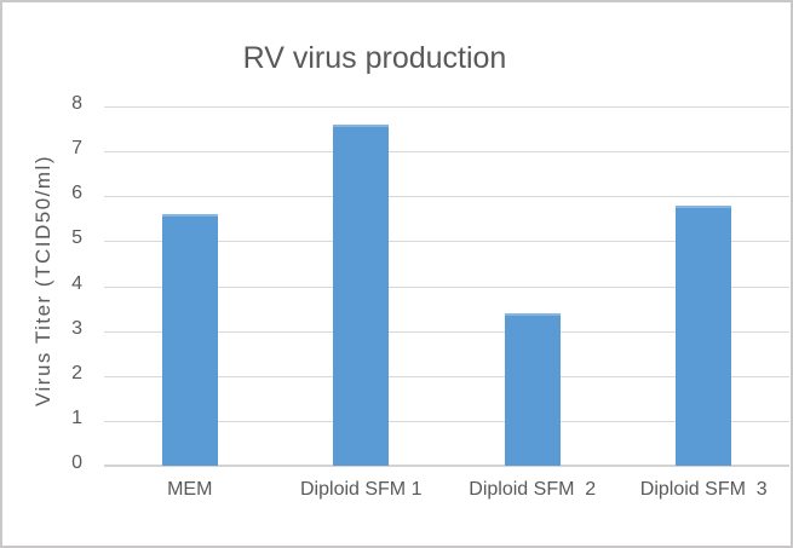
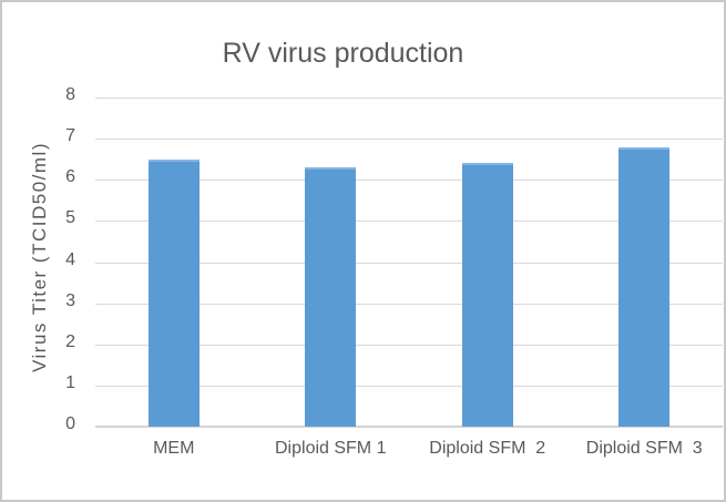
MEM: 5.6 -> 6.5
Diploid SFM 1: 7.6 -> 6.3
Diploid SFM 2: 3.4 -> 6.4
Diploid SFM 3: 5.8 -> 6.8
